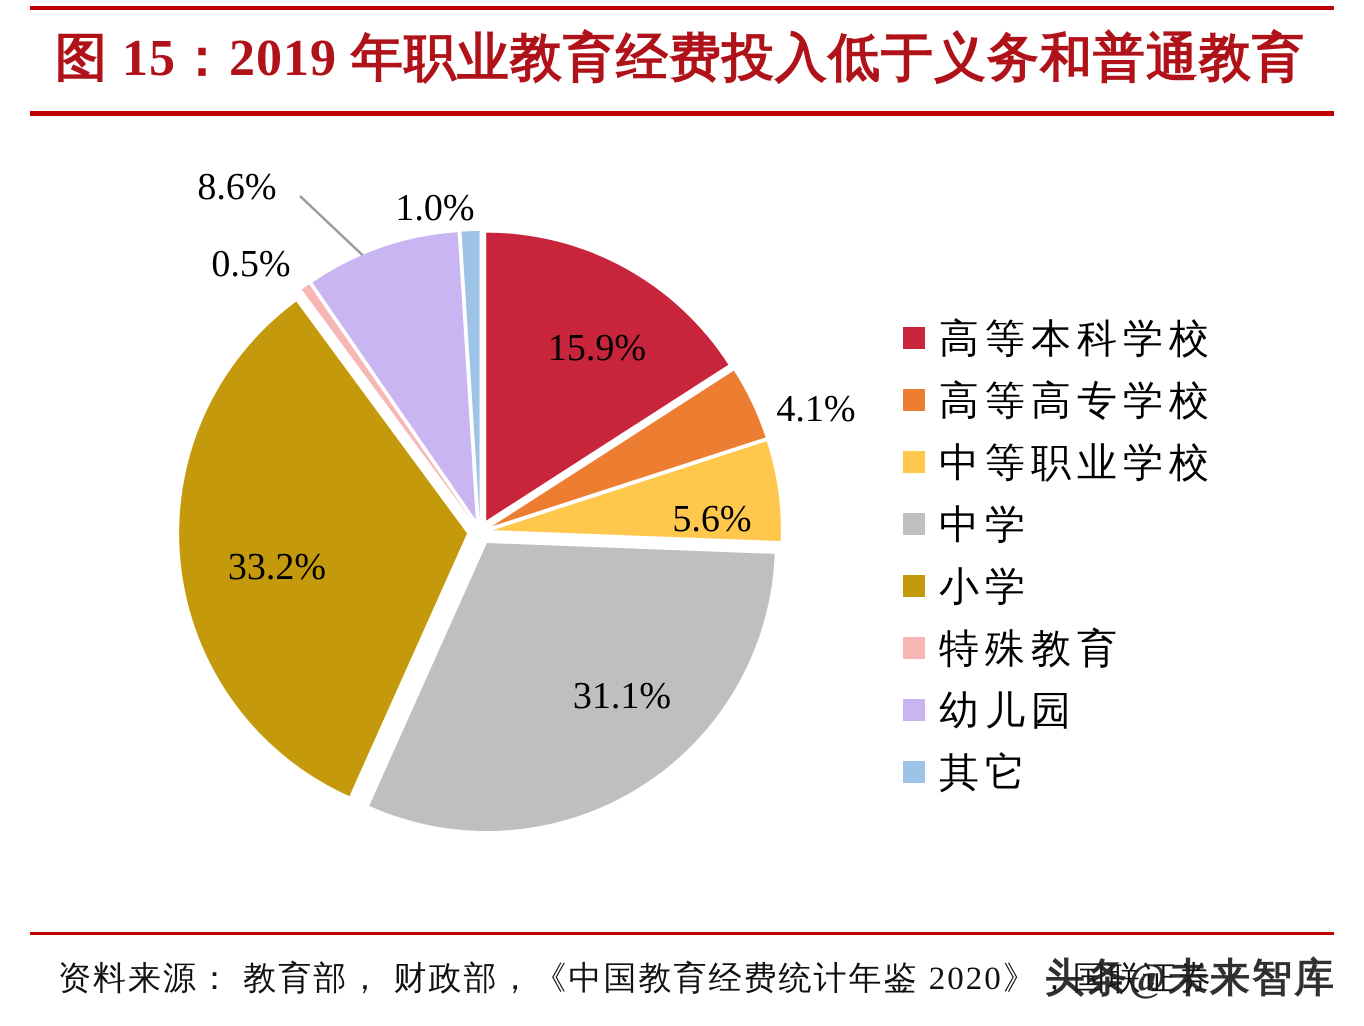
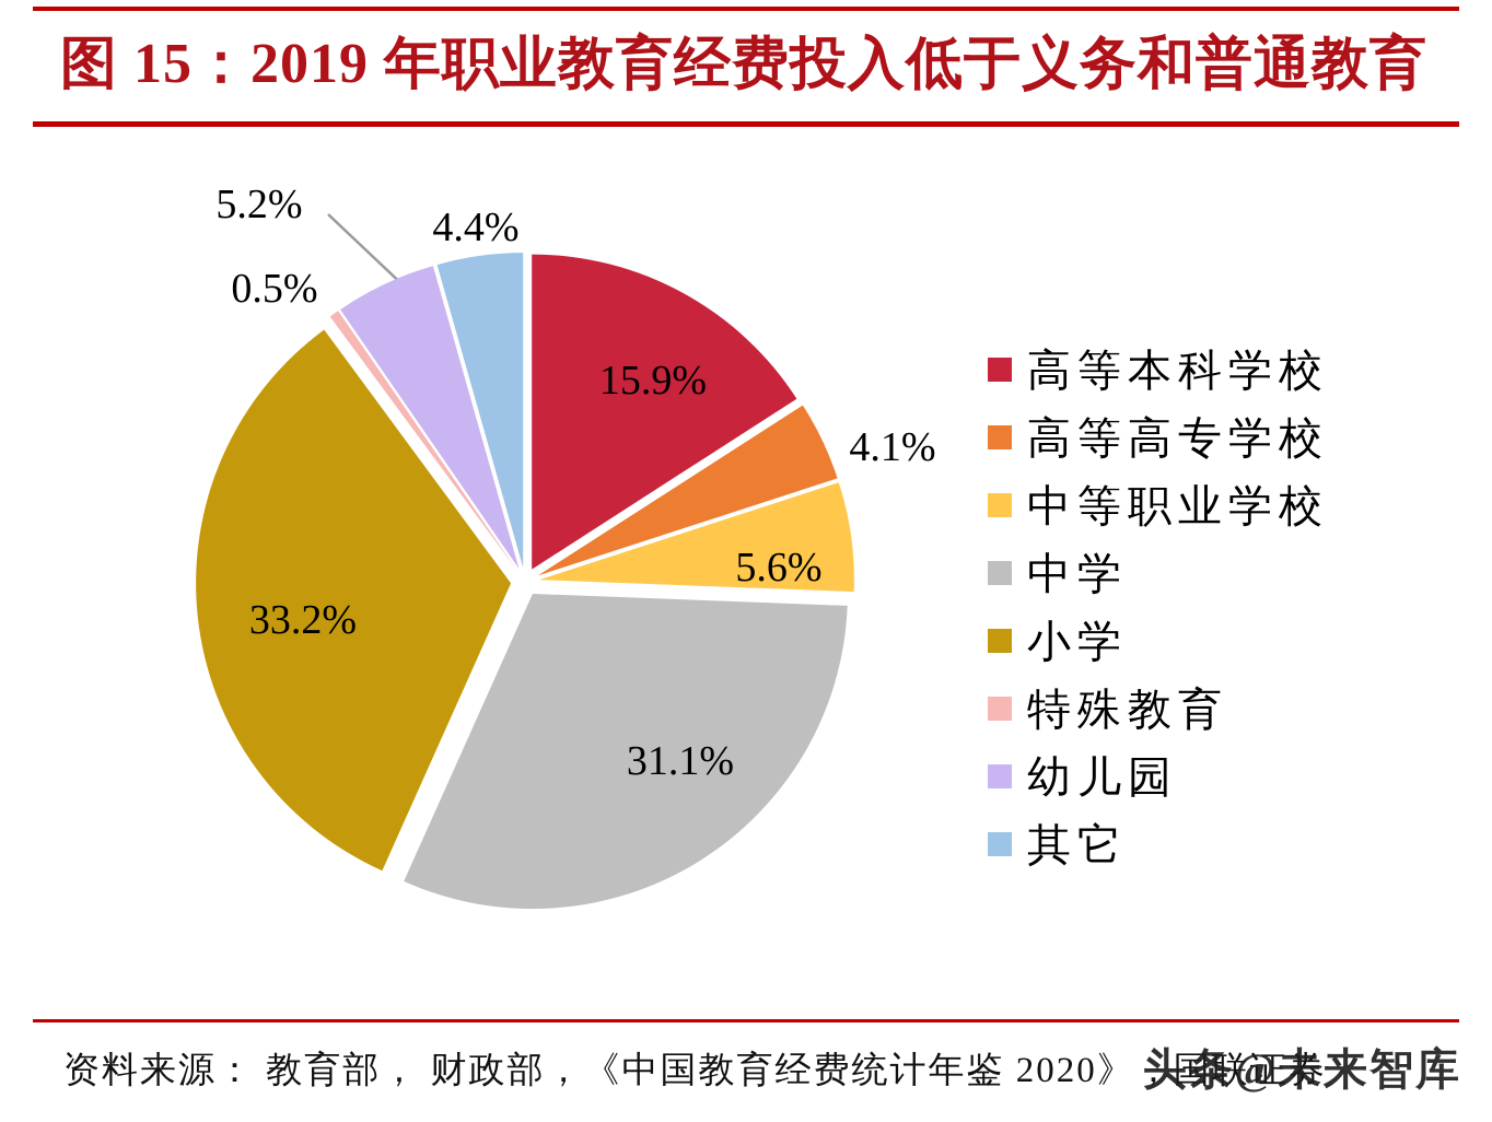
幼儿园: 8.6% -> 5.2%
其它: 1.0% -> 4.4%
